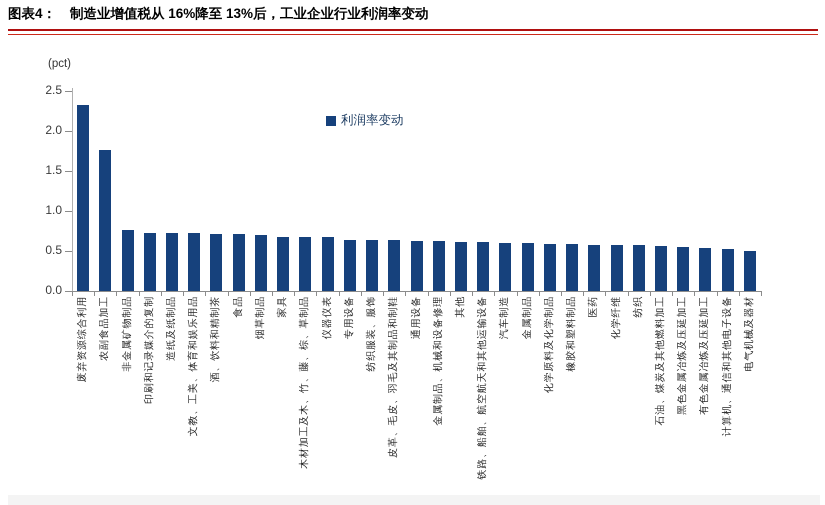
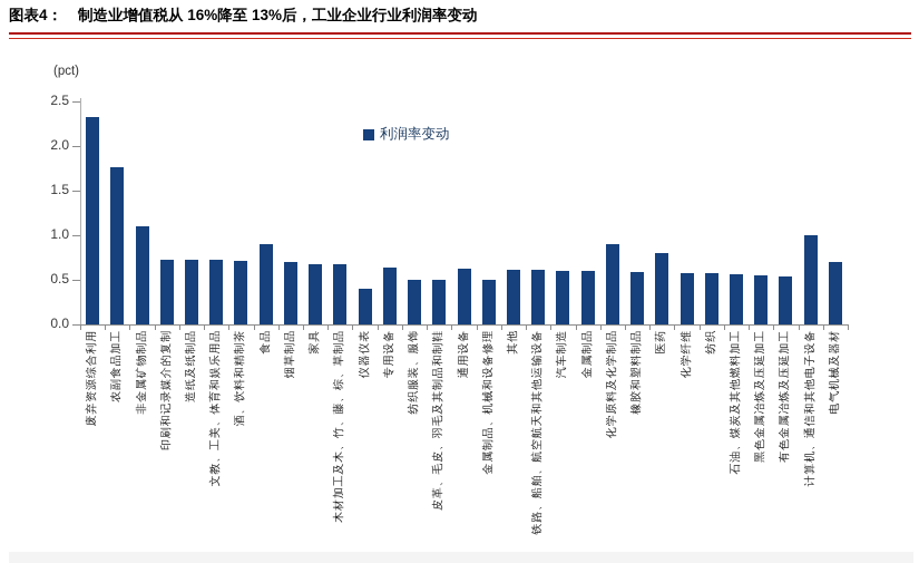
非金属矿物制品: 0.8 -> 1.1
食品: 0.7 -> 0.9
仪器仪表: 0.7 -> 0.4
纺织服装、服饰: 0.6 -> 0.5
皮革、毛皮、羽毛及其制品和制鞋: 0.6 -> 0.5
金属制品、机械和设备修理: 0.6 -> 0.5
化学原料及化学制品: 0.6 -> 0.9
医药: 0.6 -> 0.8
计算机、通信和其他电子设备: 0.5 -> 1.0
电气机械及器材: 0.5 -> 0.7
